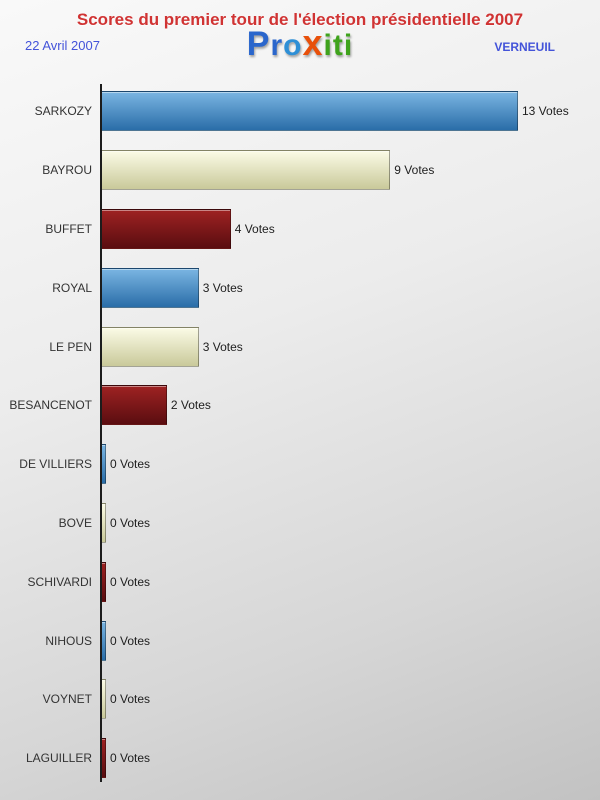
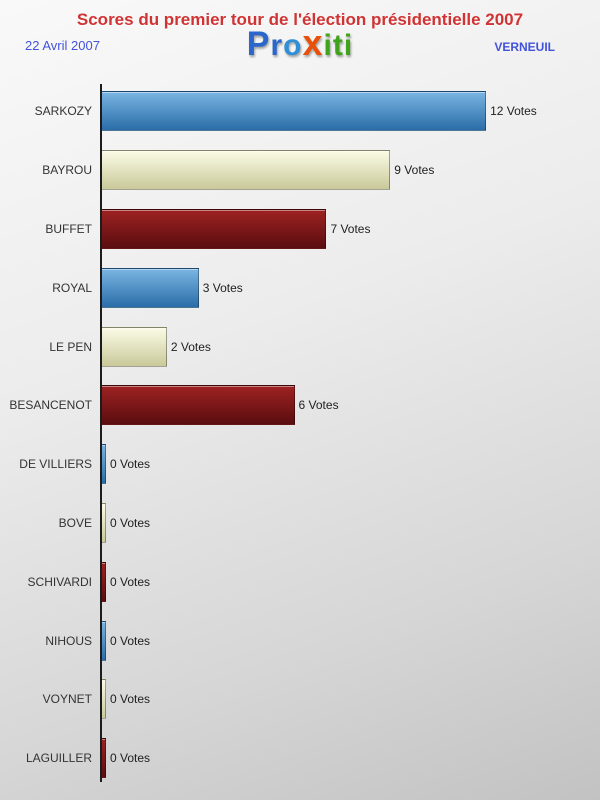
SARKOZY: 13 -> 12
BUFFET: 4 -> 7
LE PEN: 3 -> 2
BESANCENOT: 2 -> 6
